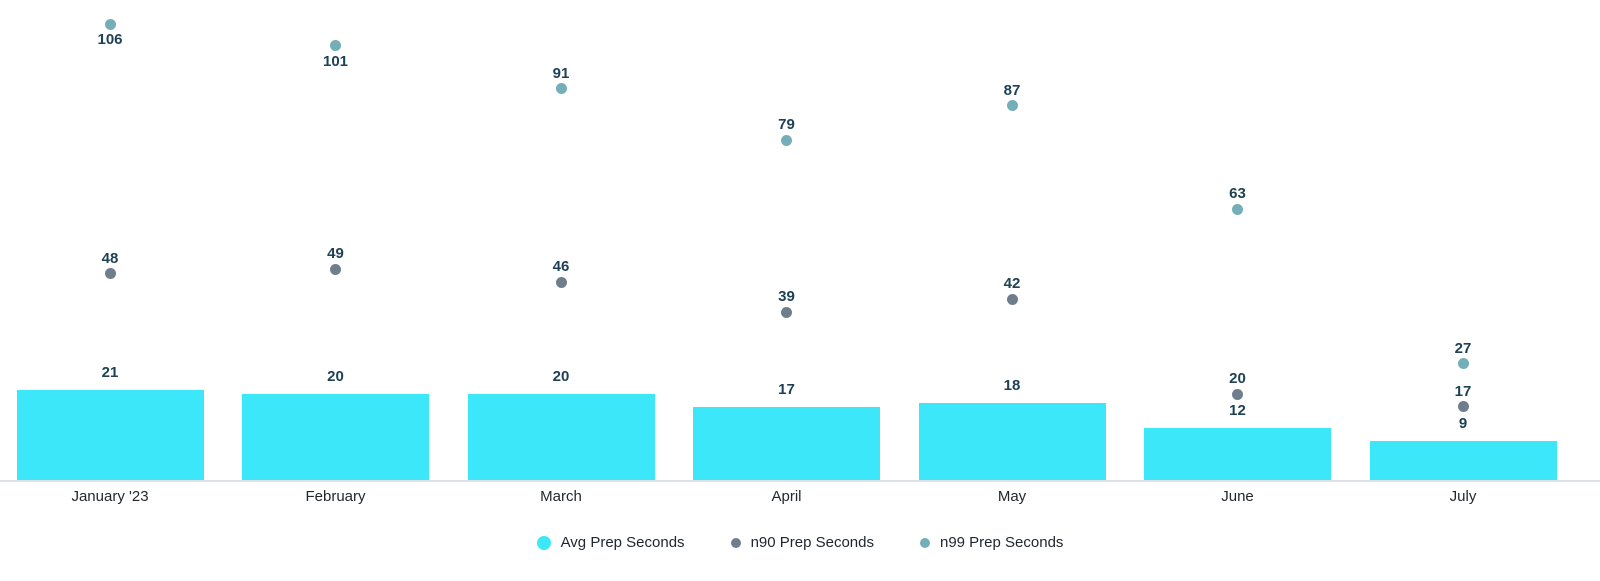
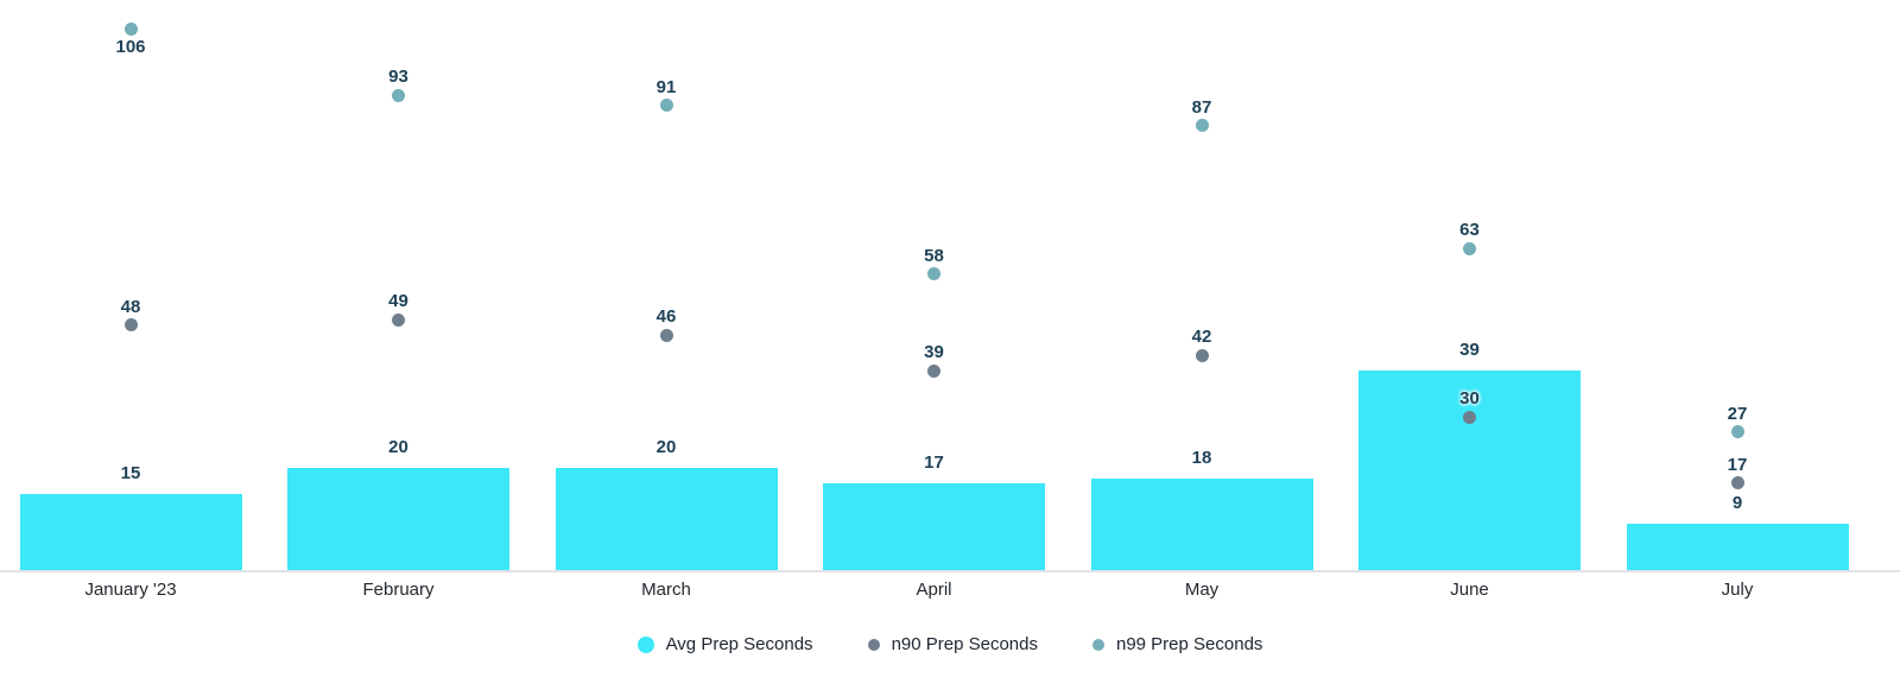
Avg Prep Seconds/January '23: 21 -> 15
n99 Prep Seconds/February: 101 -> 93
n99 Prep Seconds/April: 79 -> 58
Avg Prep Seconds/June: 12 -> 39
n90 Prep Seconds/June: 20 -> 30
